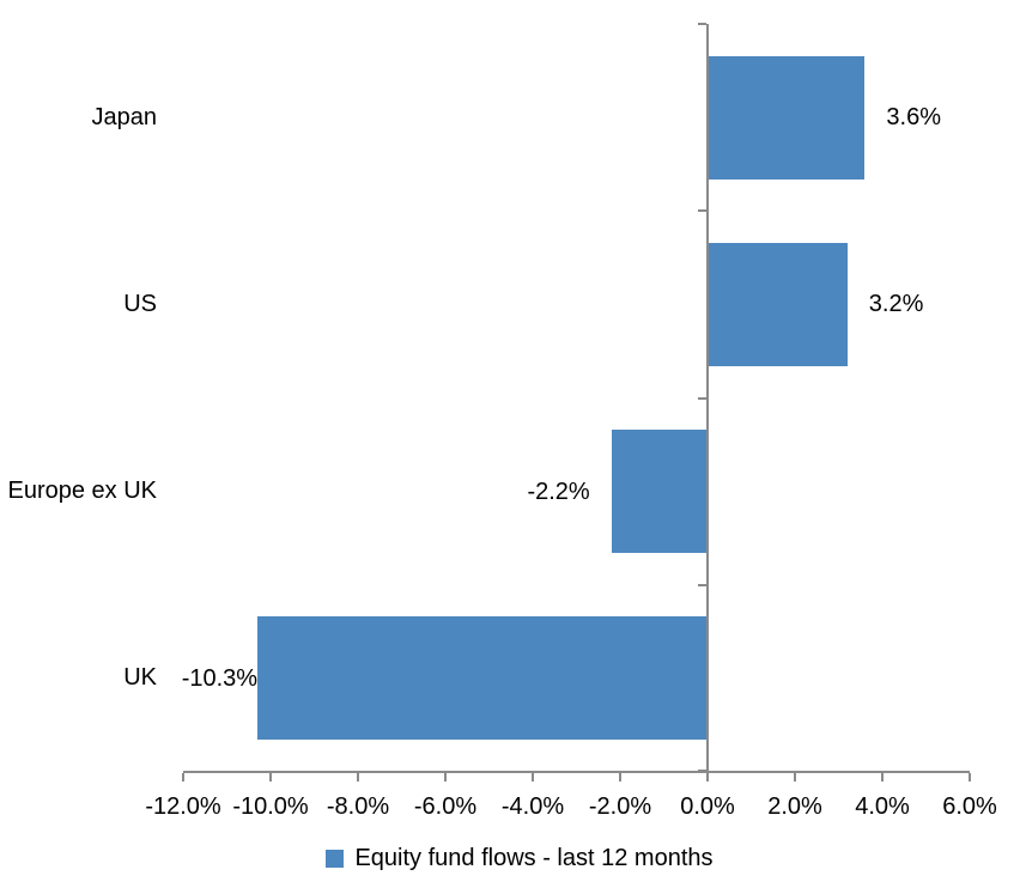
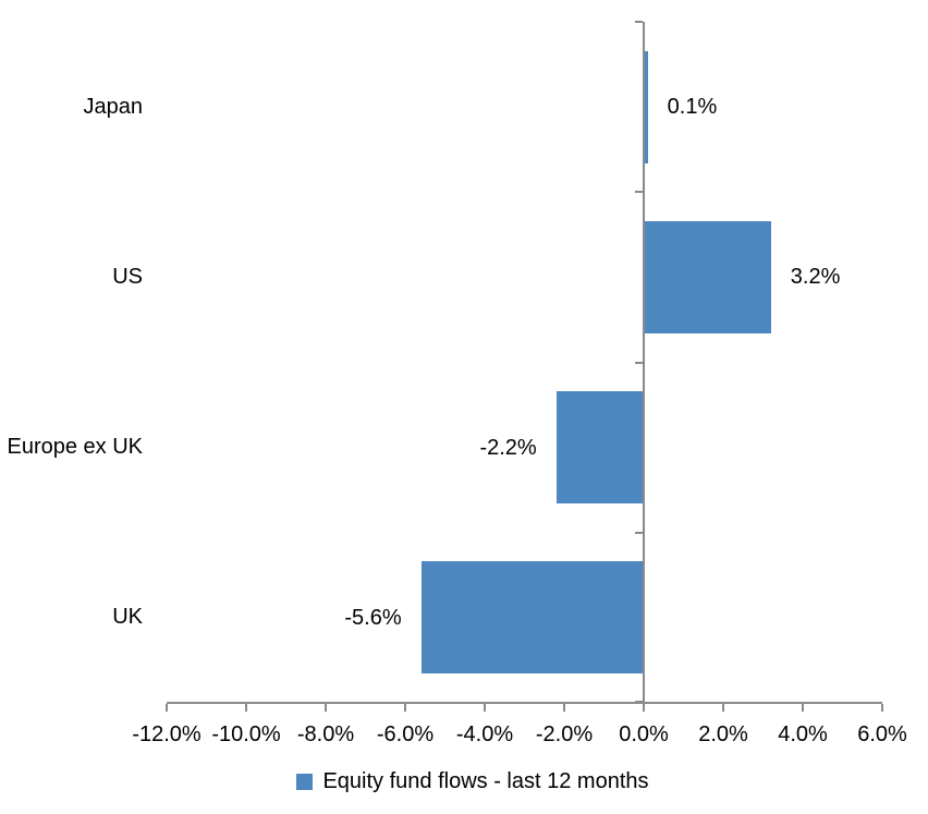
Japan: 3.6% -> 0.1%
UK: -10.3% -> -5.6%
